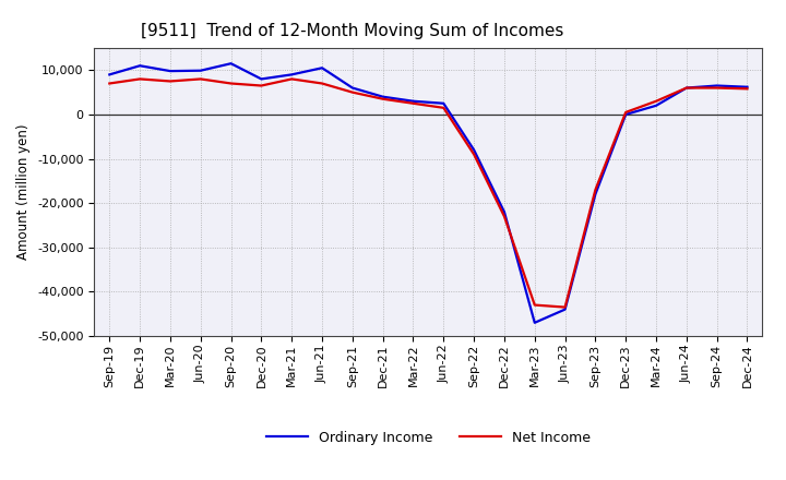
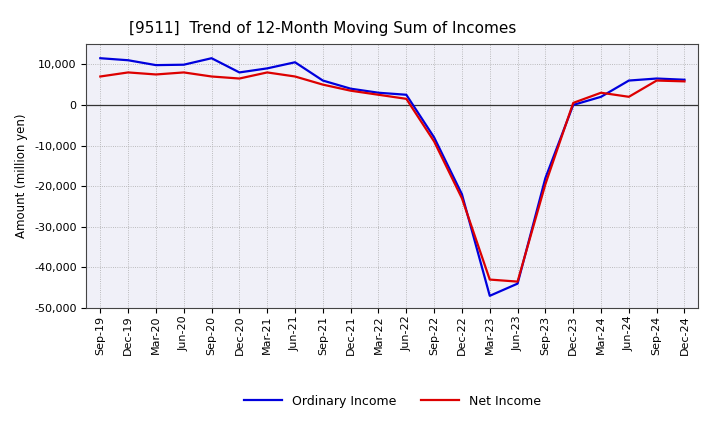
Ordinary Income/Sep-19: 9,000 -> 11,500
Net Income/Sep-23: -17,000 -> -19,500
Net Income/Jun-24: 6,000 -> 2,000
